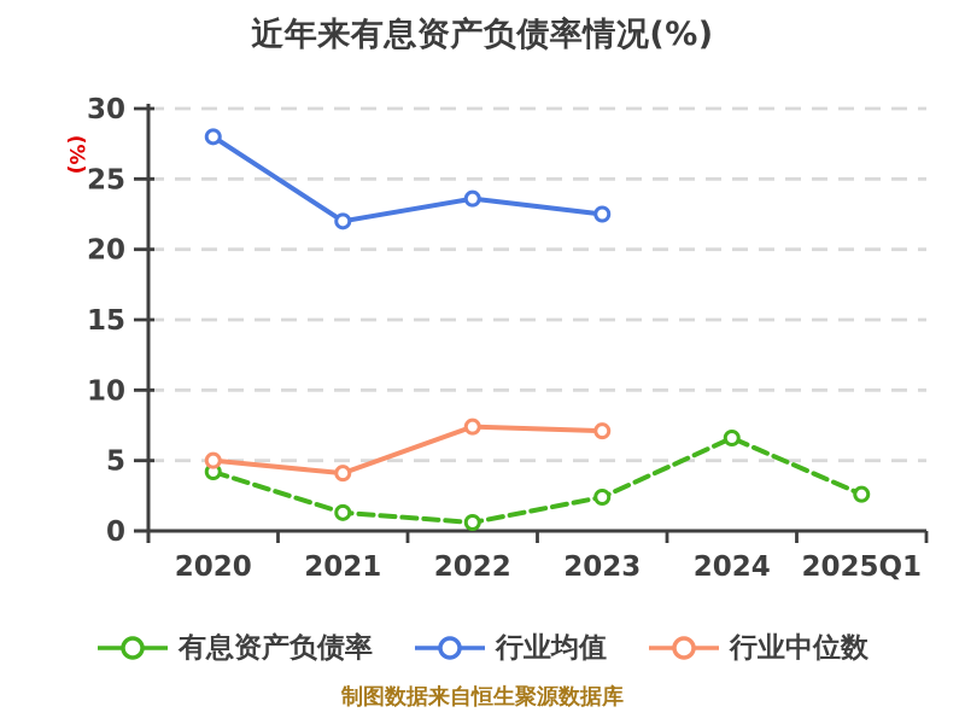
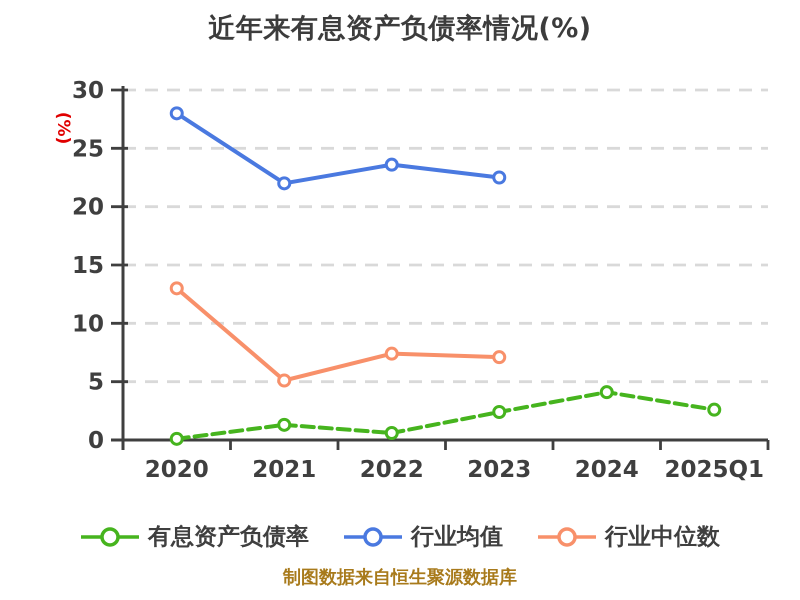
有息资产负债率/2020: 4.2 -> 0.1
行业中位数/2020: 5.0 -> 13.0
行业中位数/2021: 4.1 -> 5.1
有息资产负债率/2024: 6.6 -> 4.1
